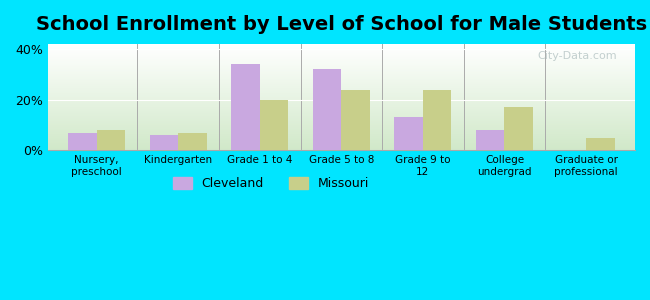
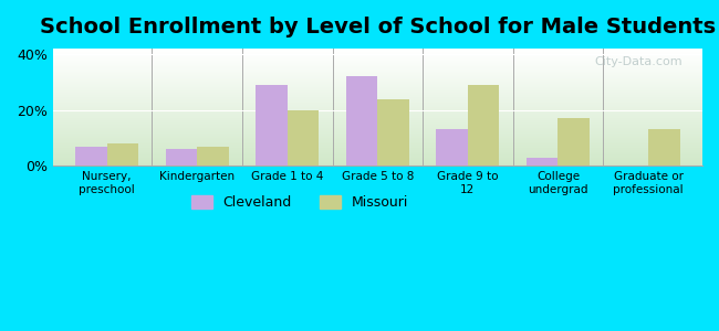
Cleveland/Grade 1 to 4: 34% -> 29%
Missouri/Grade 9 to 12: 24% -> 29%
Cleveland/College undergrad: 8% -> 3%
Missouri/Graduate or professional: 5% -> 13%
